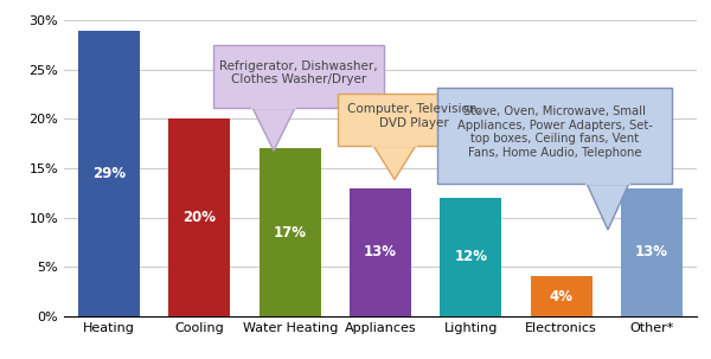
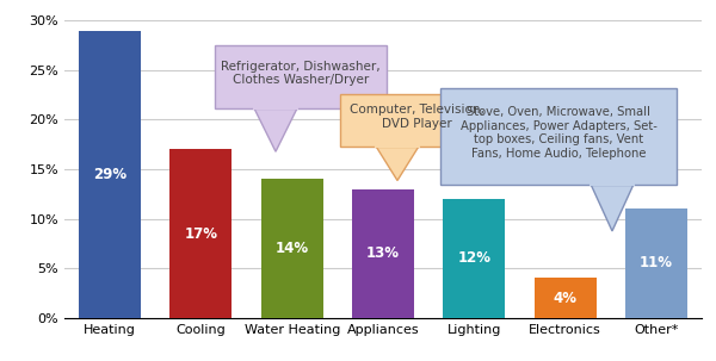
Cooling: 20% -> 17%
Water Heating: 17% -> 14%
Other*: 13% -> 11%
